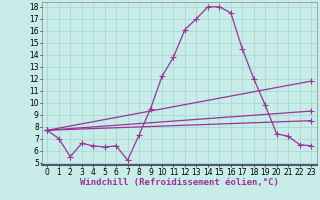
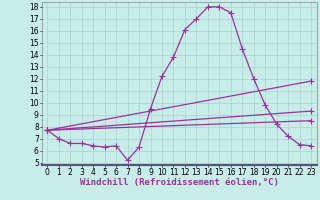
2: 5.5 -> 6.6
8: 7.3 -> 6.3
20: 7.4 -> 8.2
